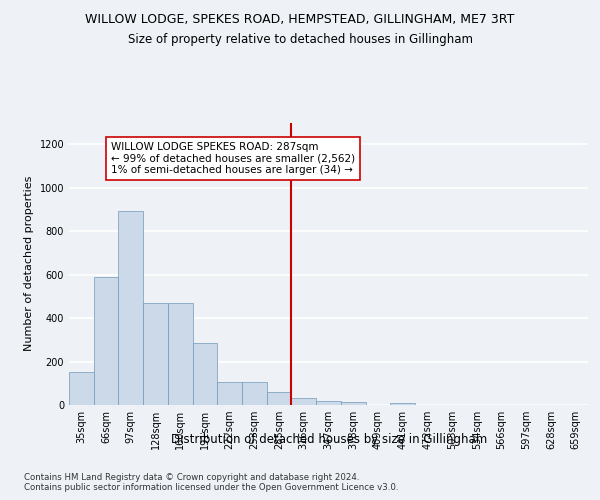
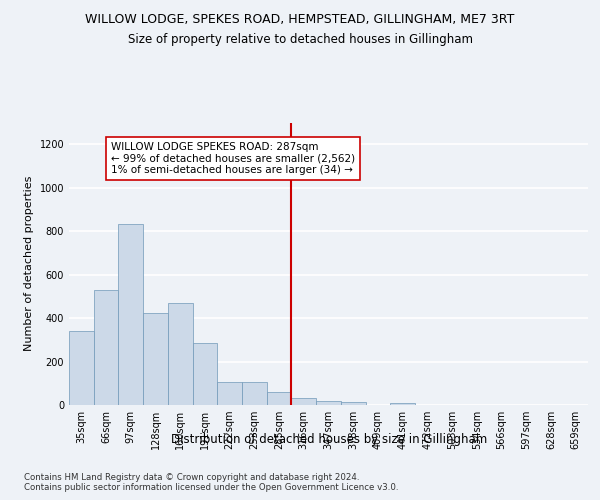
35sqm: 152 -> 340
66sqm: 588 -> 530
97sqm: 893 -> 835
128sqm: 471 -> 425
